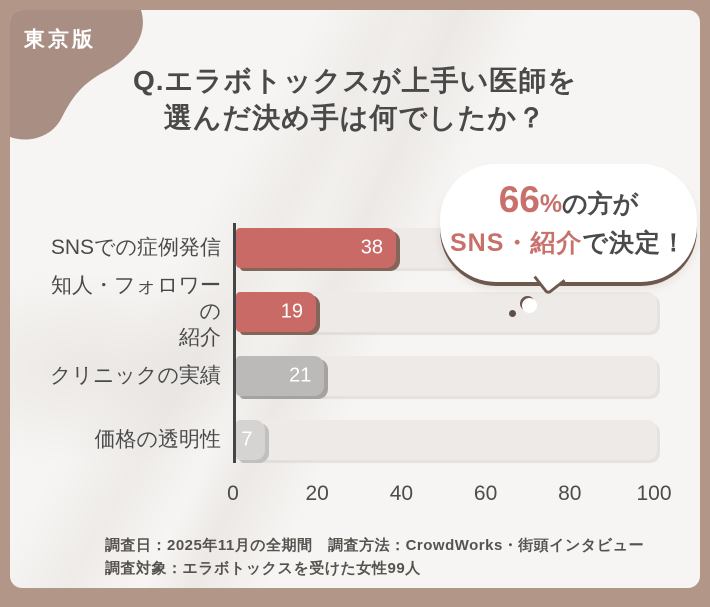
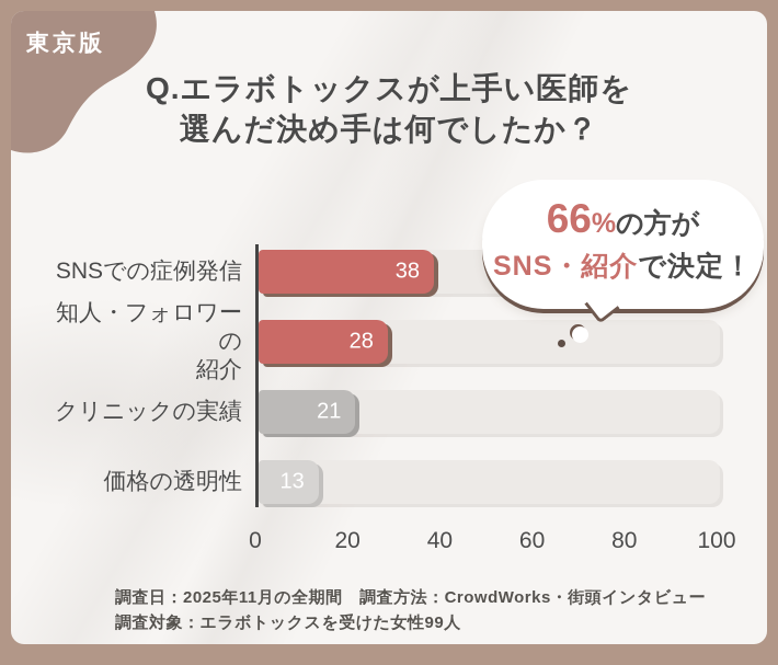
知人・フォロワーの紹介: 19 -> 28
価格の透明性: 7 -> 13
